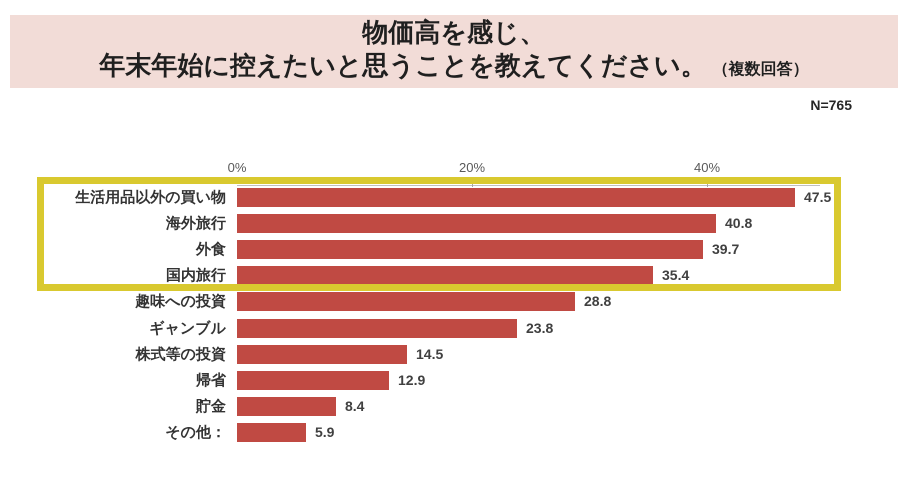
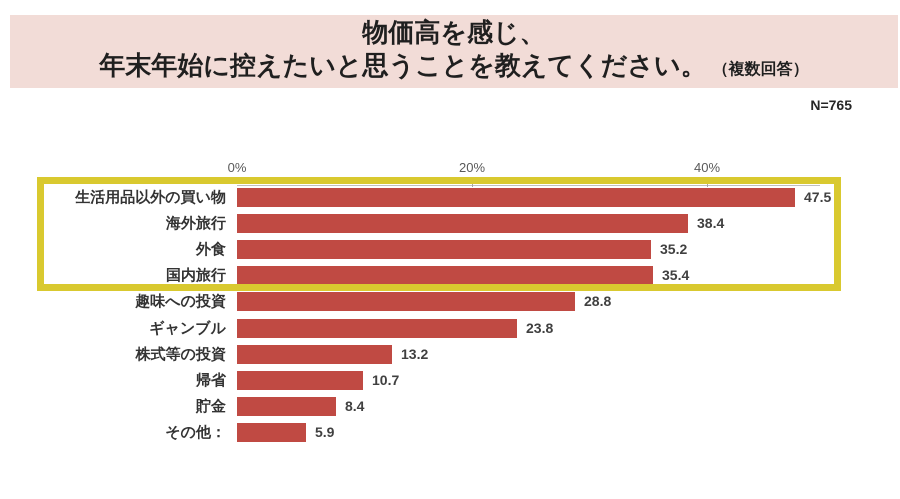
海外旅行: 40.8 -> 38.4
外食: 39.7 -> 35.2
株式等の投資: 14.5 -> 13.2
帰省: 12.9 -> 10.7
